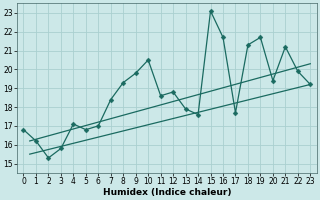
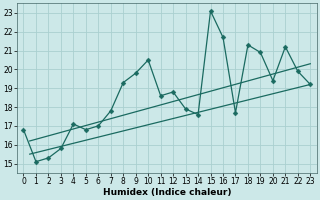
1: 16.2 -> 15.1
7: 18.4 -> 17.8
19: 21.7 -> 20.9
